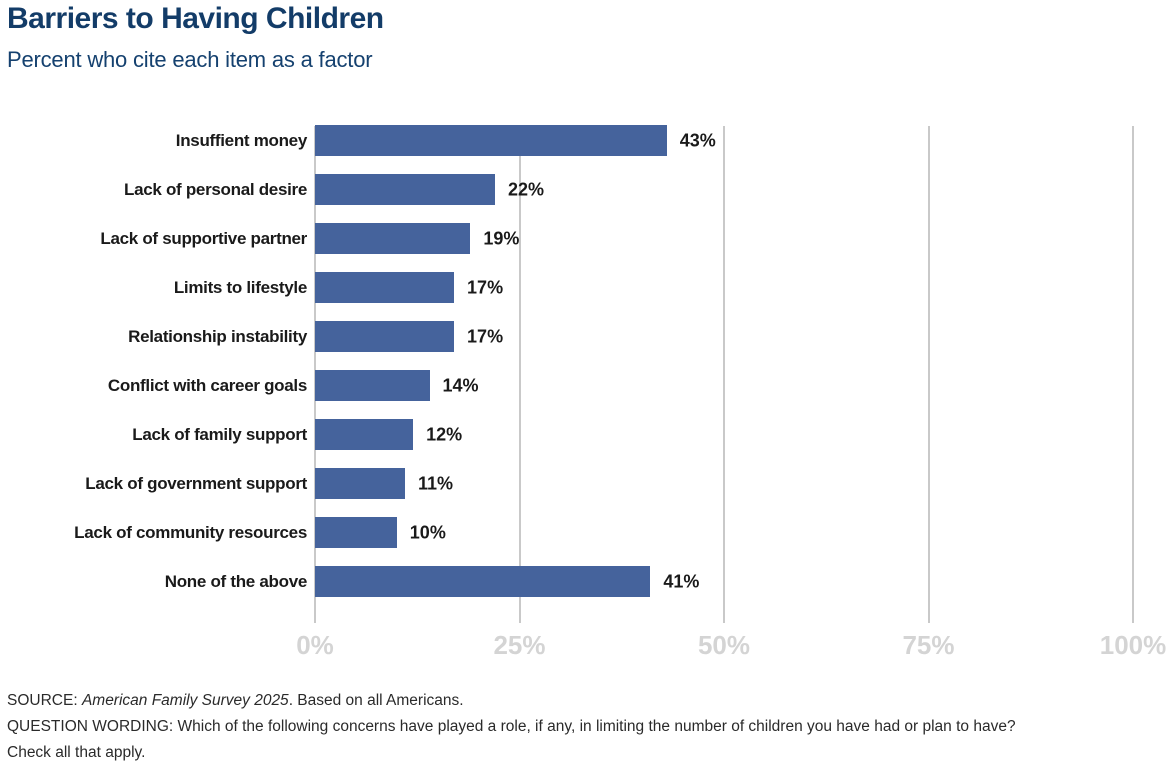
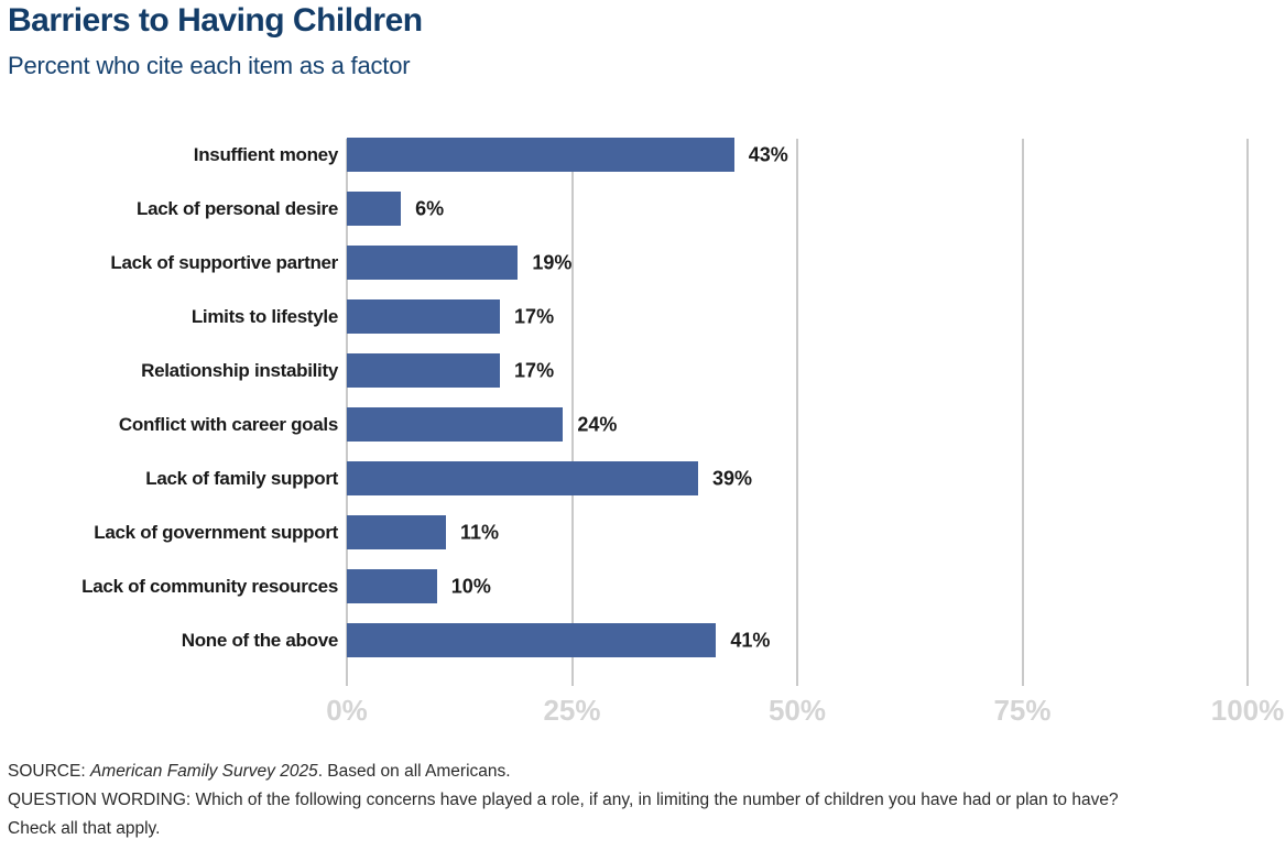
Lack of personal desire: 22% -> 6%
Conflict with career goals: 14% -> 24%
Lack of family support: 12% -> 39%
